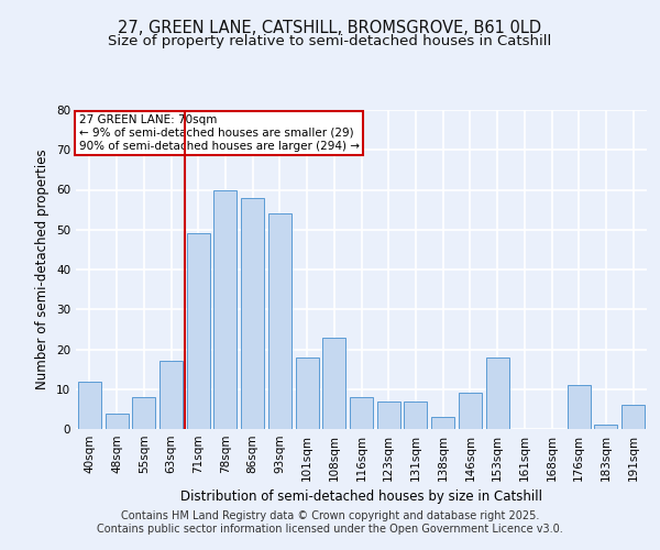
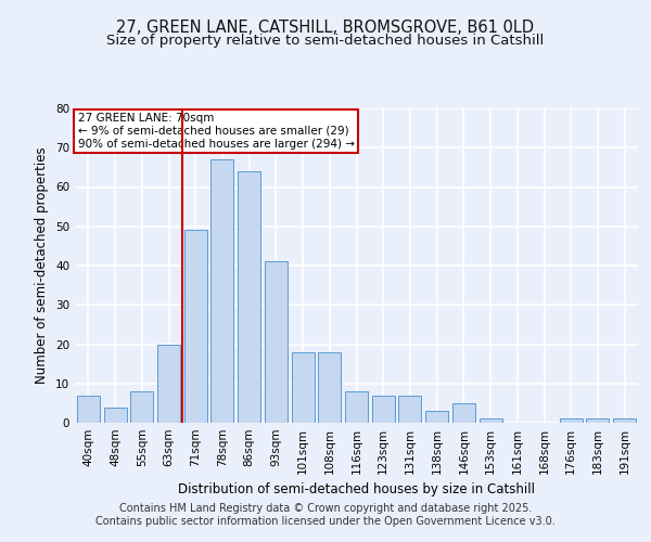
40sqm: 12 -> 7
63sqm: 17 -> 20
78sqm: 60 -> 67
86sqm: 58 -> 64
93sqm: 54 -> 41
108sqm: 23 -> 18
146sqm: 9 -> 5
153sqm: 18 -> 1
176sqm: 11 -> 1
191sqm: 6 -> 1
